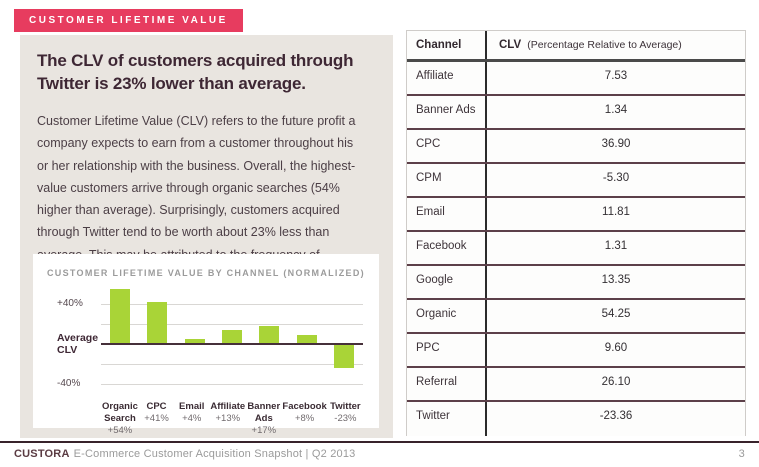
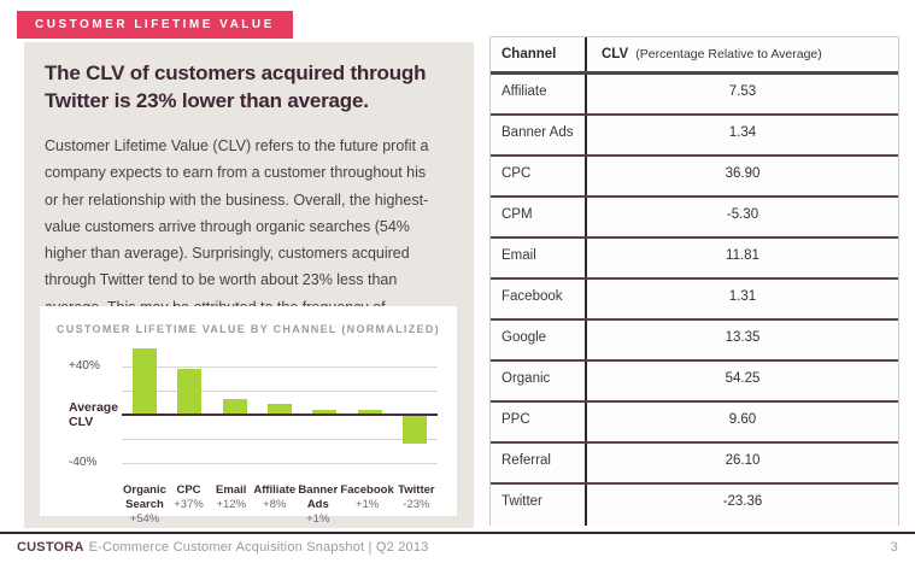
CPC: +41% -> +37%
Email: +4% -> +12%
Affiliate: +13% -> +8%
Banner Ads: +17% -> +1%
Facebook: +8% -> +1%
